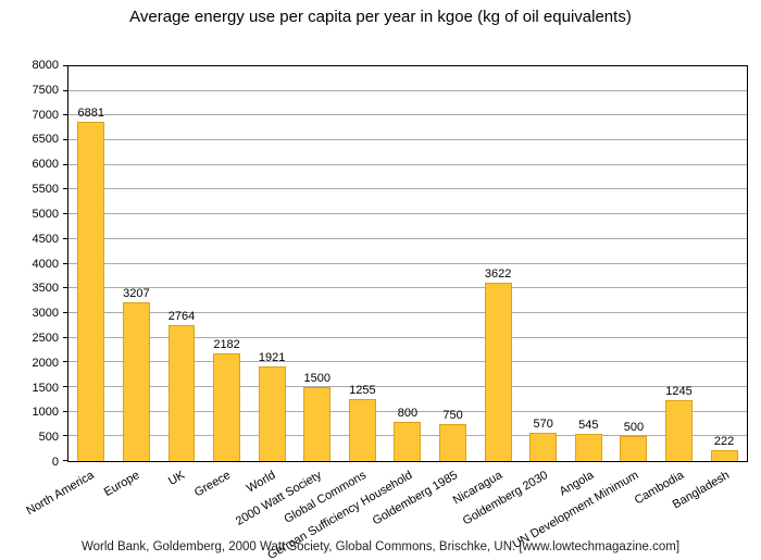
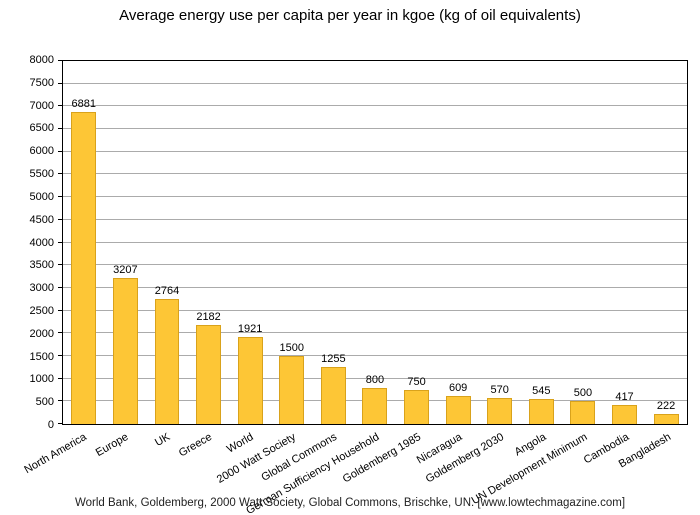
Nicaragua: 3622 -> 609
Cambodia: 1245 -> 417
